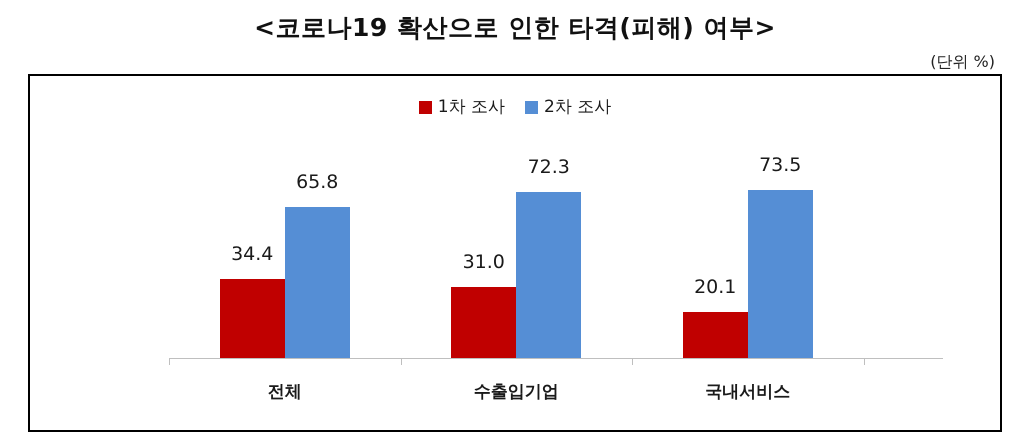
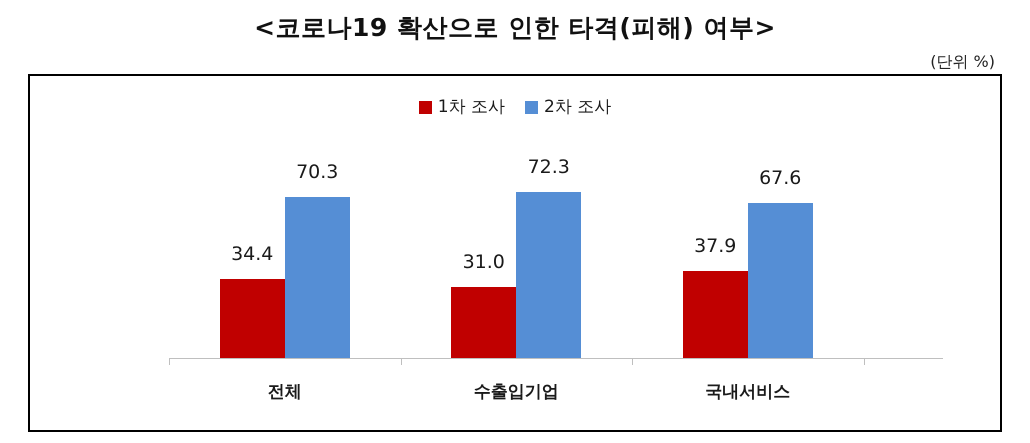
2차 조사/전체: 65.8 -> 70.3
1차 조사/국내서비스: 20.1 -> 37.9
2차 조사/국내서비스: 73.5 -> 67.6
